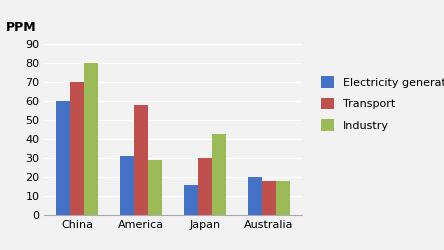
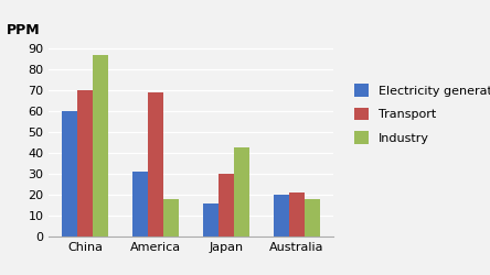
Industry/China: 80 -> 87
Transport/America: 58 -> 69
Industry/America: 29 -> 18
Transport/Australia: 18 -> 21
